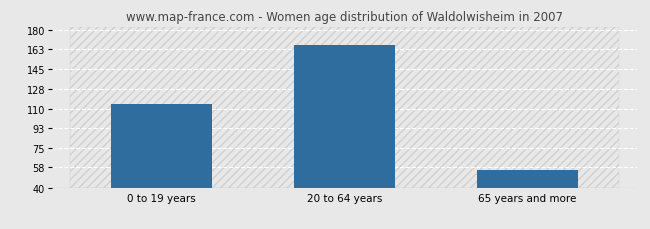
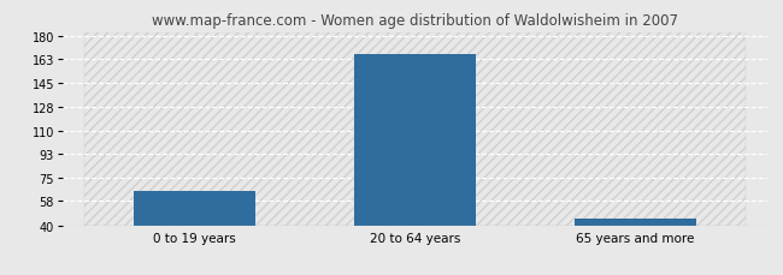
0 to 19 years: 114 -> 65
65 years and more: 56 -> 45
